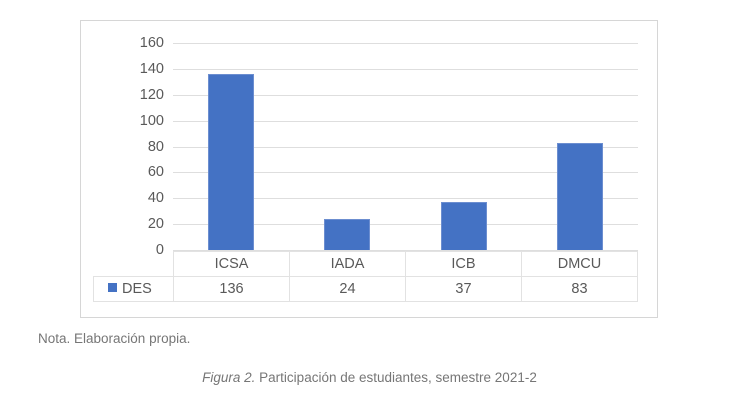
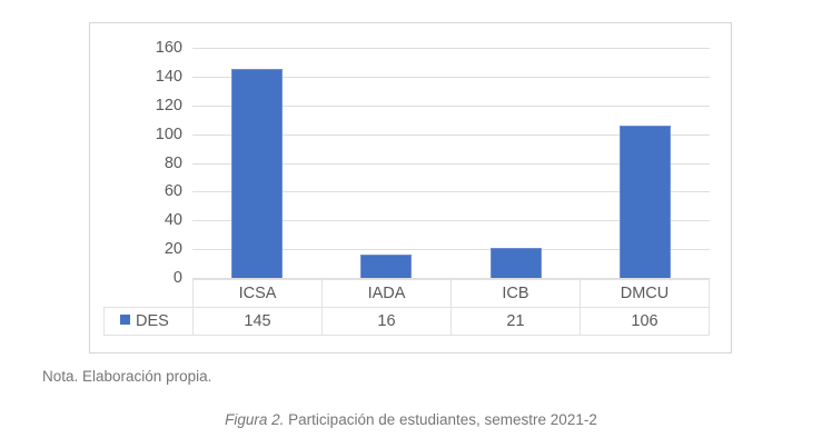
ICSA: 136 -> 145
IADA: 24 -> 16
ICB: 37 -> 21
DMCU: 83 -> 106
